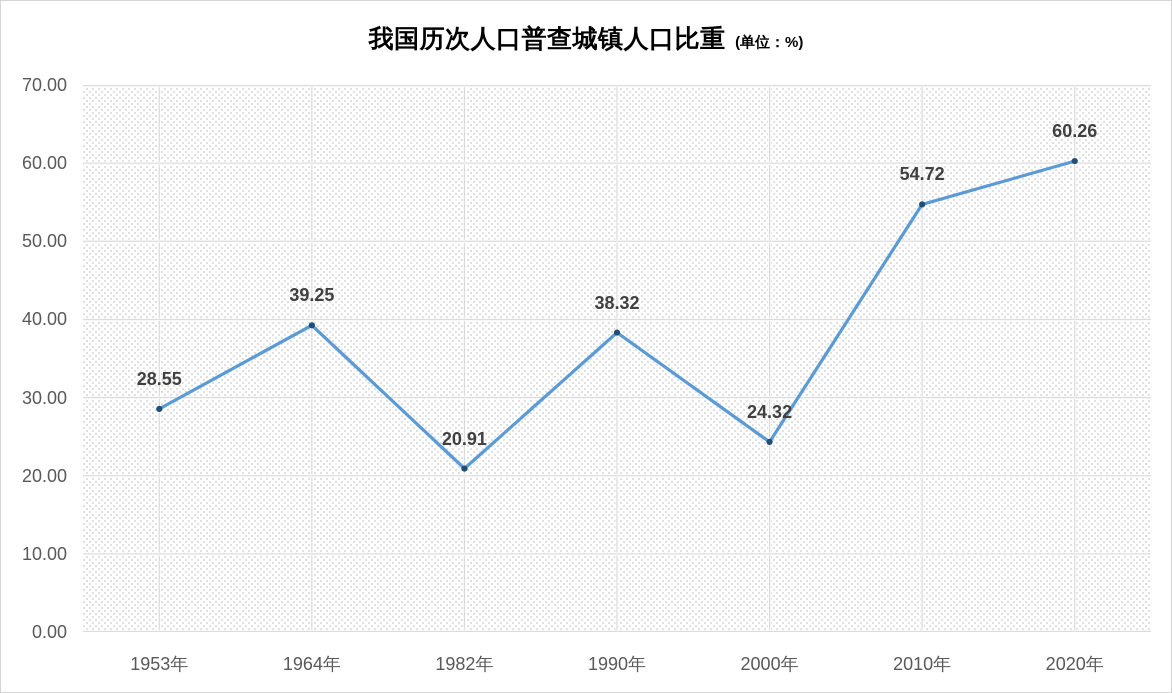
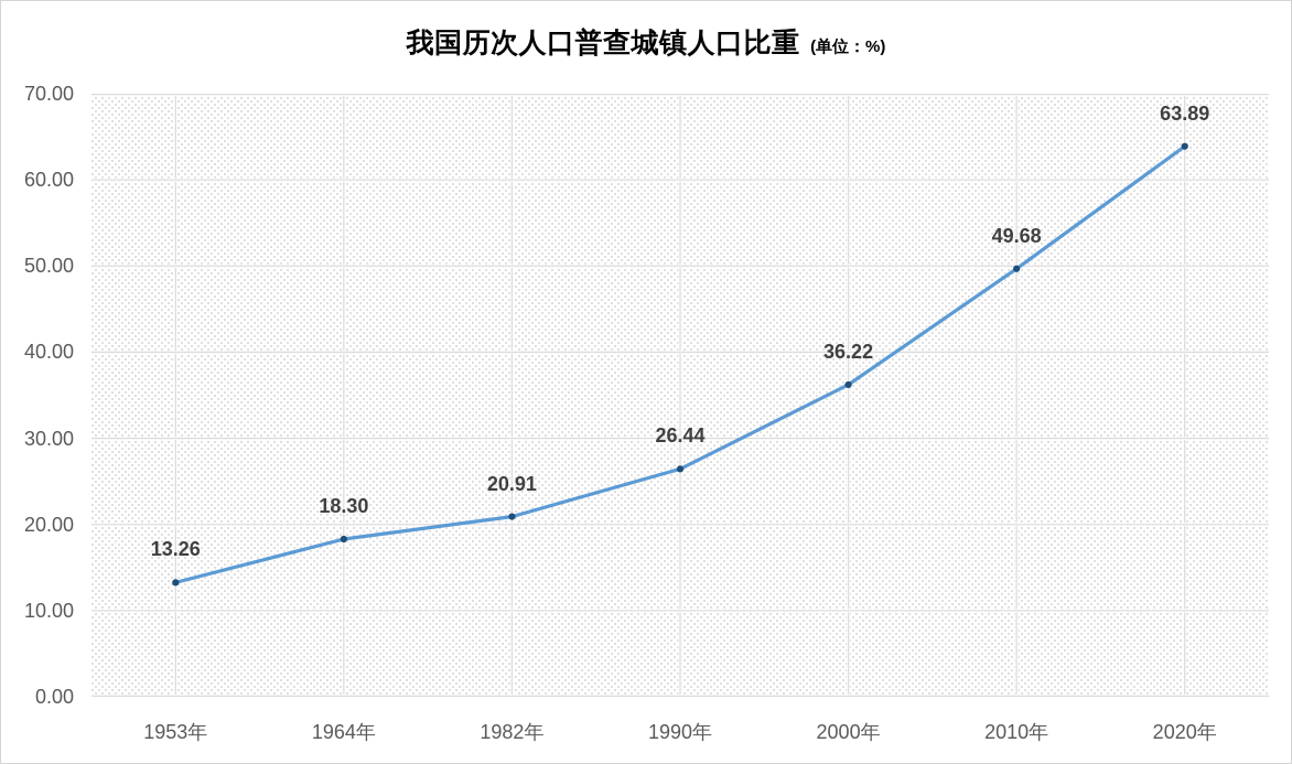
1953年: 28.55 -> 13.26
1964年: 39.25 -> 18.30
1990年: 38.32 -> 26.44
2000年: 24.32 -> 36.22
2010年: 54.72 -> 49.68
2020年: 60.26 -> 63.89
